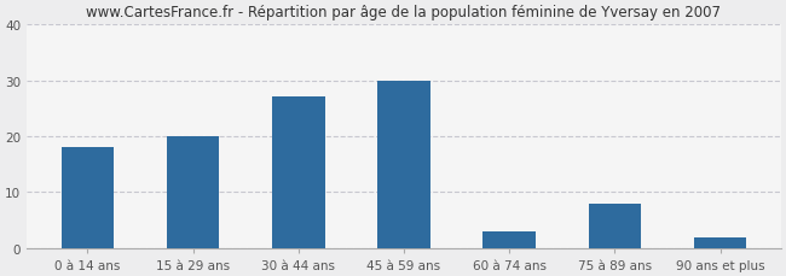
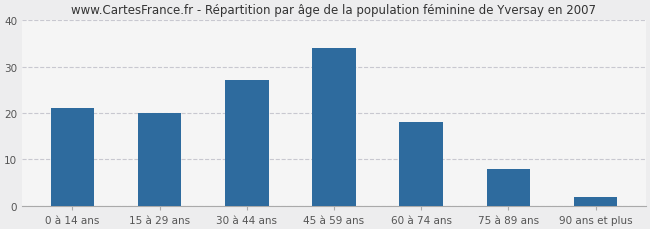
0 à 14 ans: 18 -> 21
45 à 59 ans: 30 -> 34
60 à 74 ans: 3 -> 18
